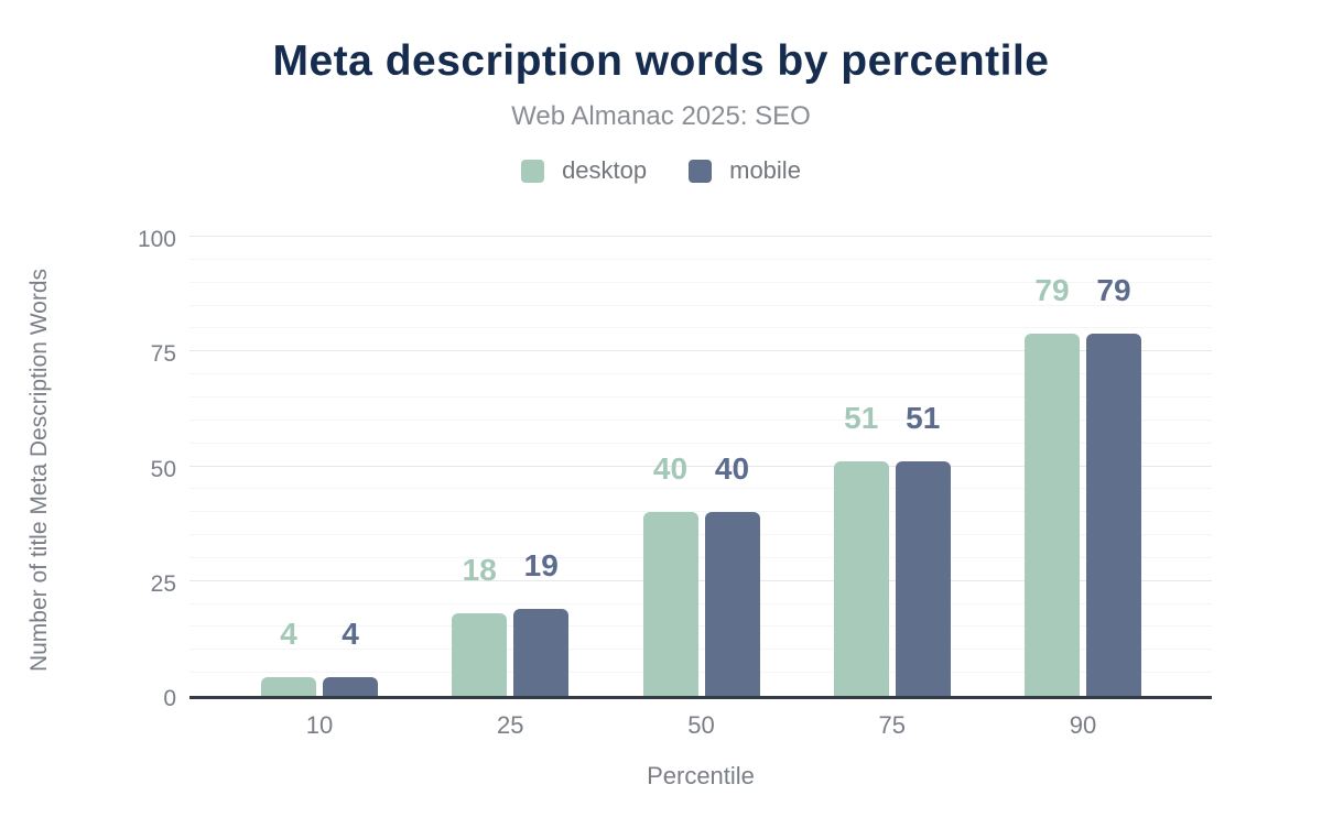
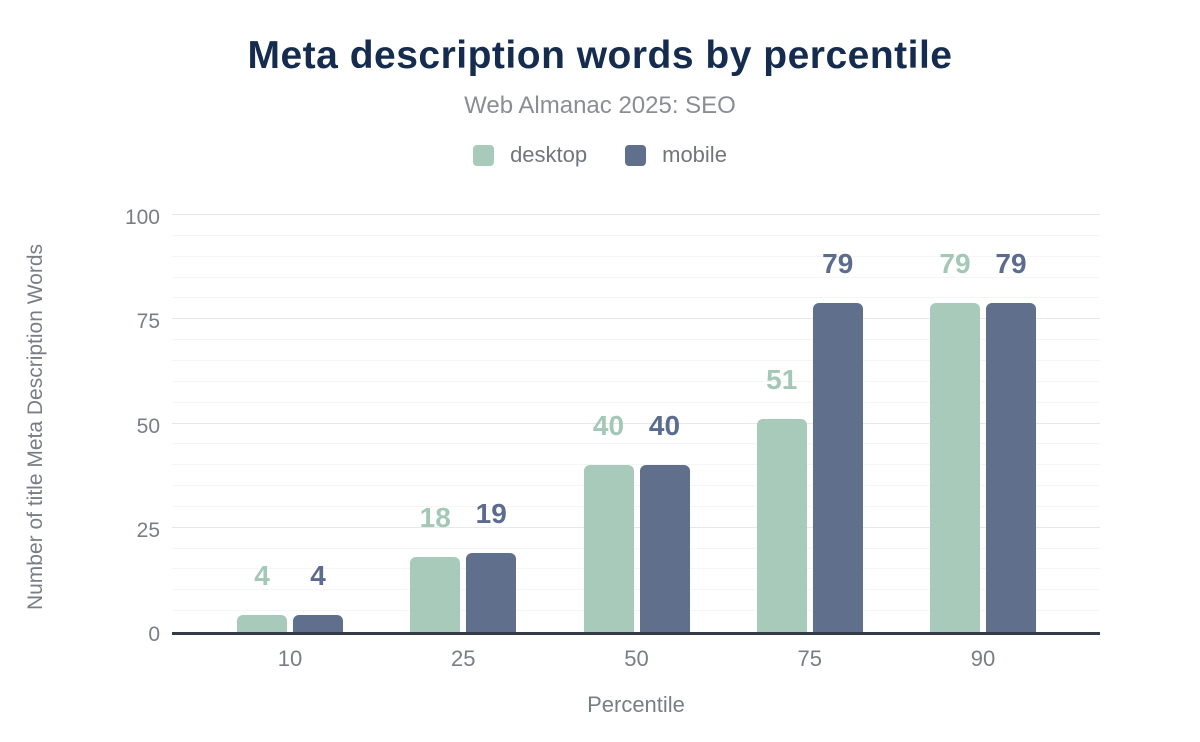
mobile/75: 51 -> 79
